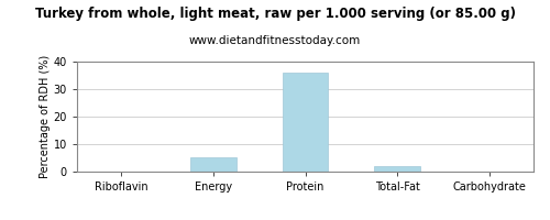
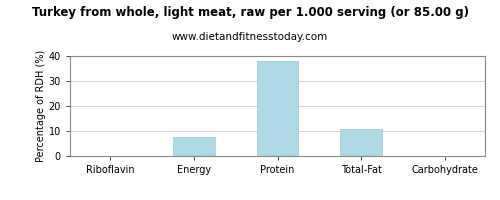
Energy: 5.2 -> 7.5
Protein: 36.0 -> 38.0
Total-Fat: 2.2 -> 11.0
